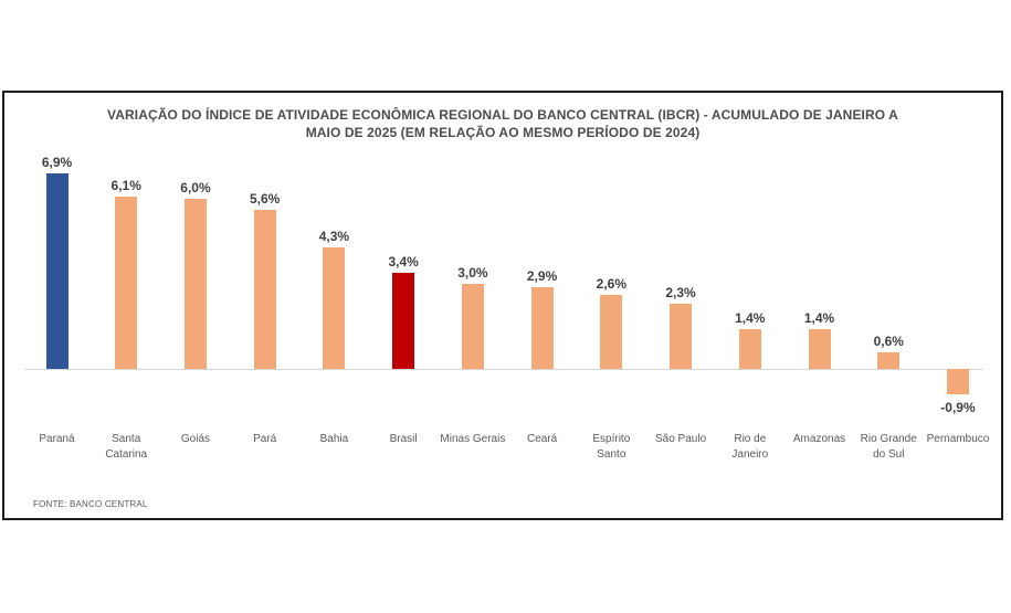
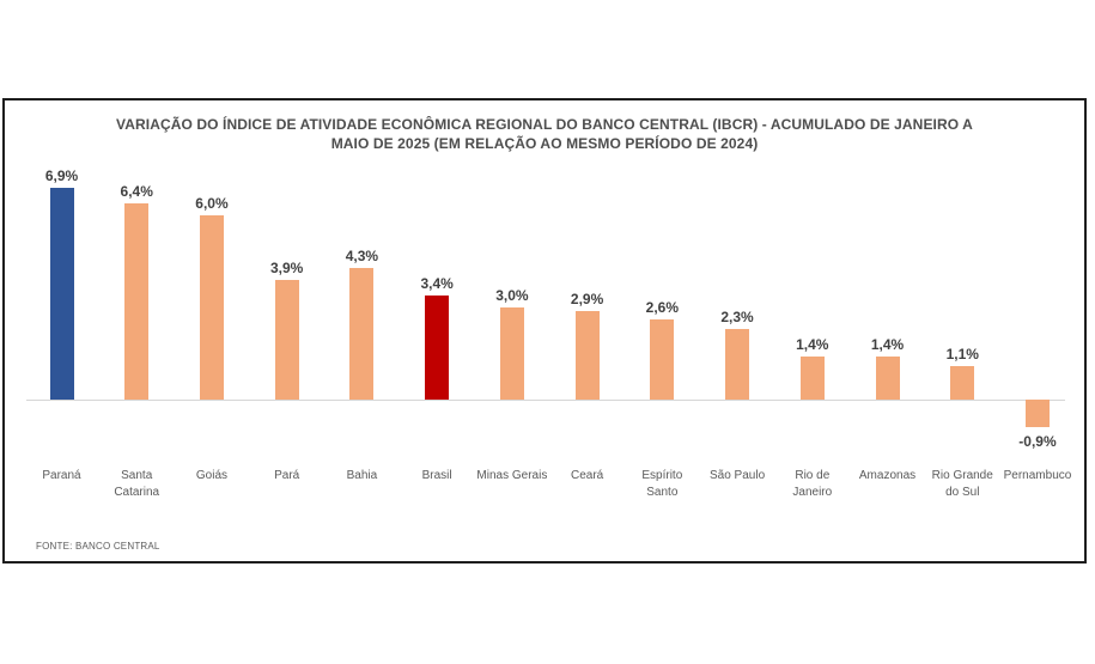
Santa Catarina: 6,1% -> 6,4%
Pará: 5,6% -> 3,9%
Rio Grande do Sul: 0,6% -> 1,1%
